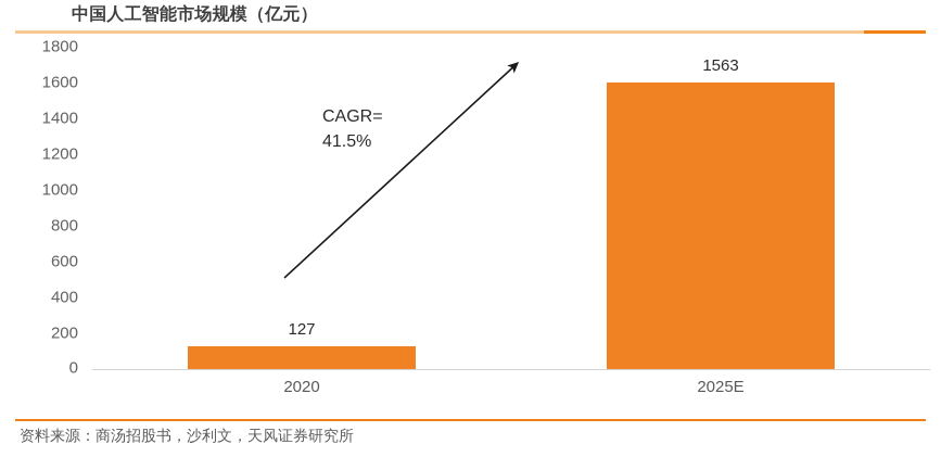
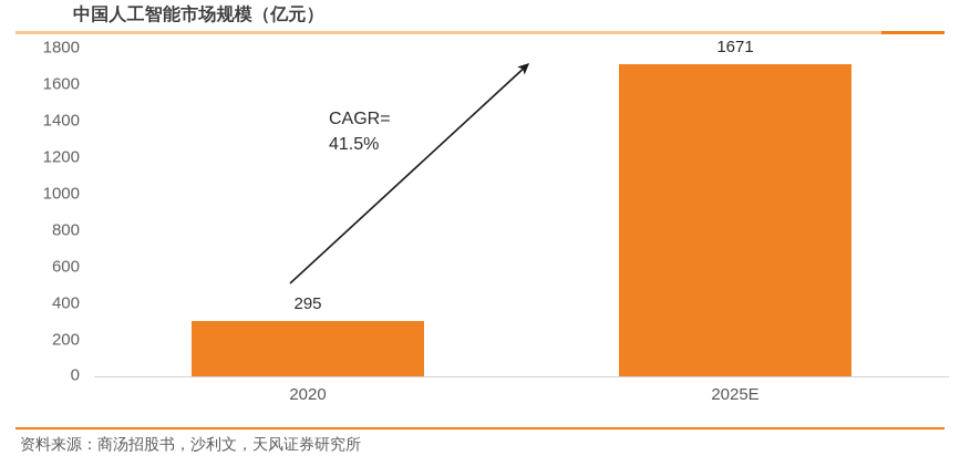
2020: 127 -> 295
2025E: 1563 -> 1671
